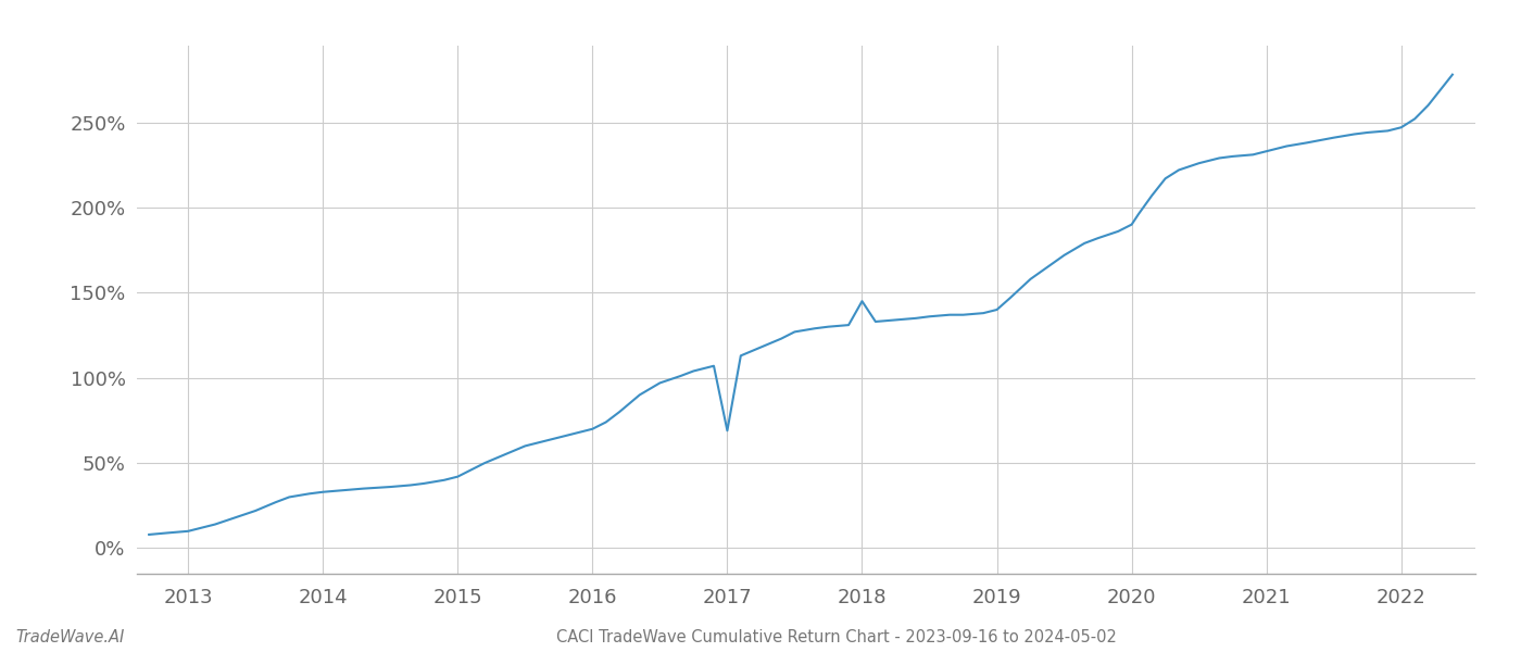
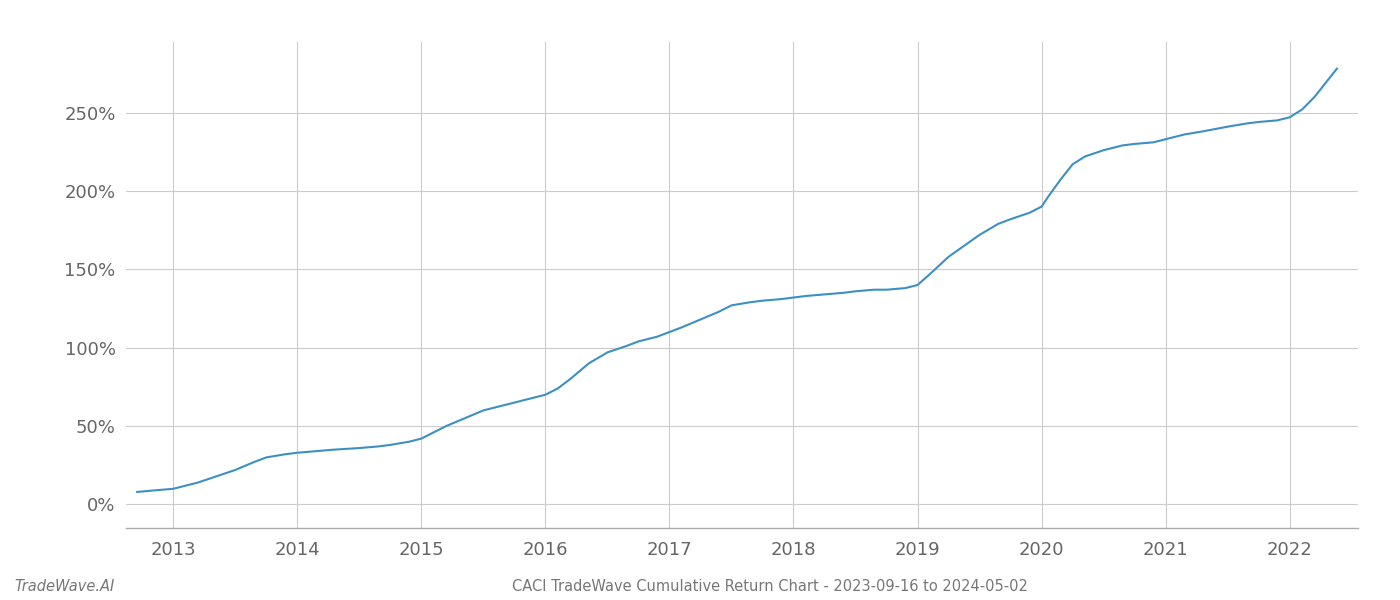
2017: 69% -> 110%
2018: 145% -> 132%
